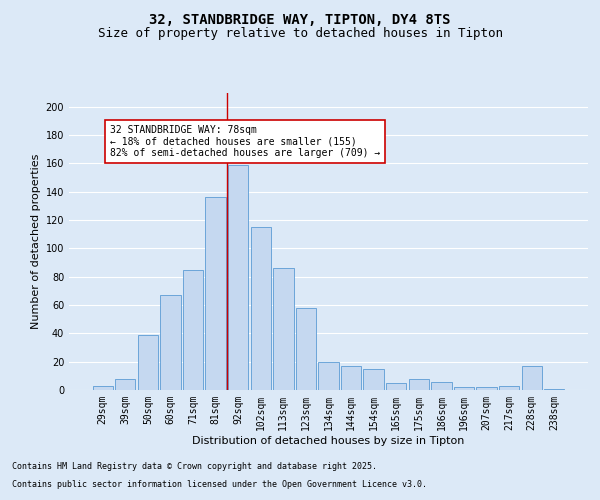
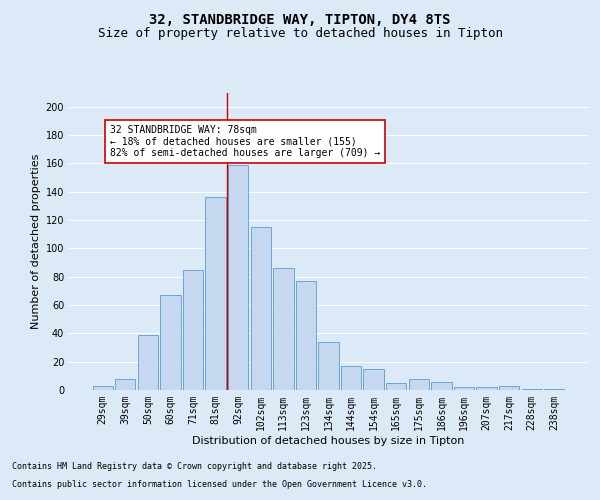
123sqm: 58 -> 77
134sqm: 20 -> 34
228sqm: 17 -> 1
